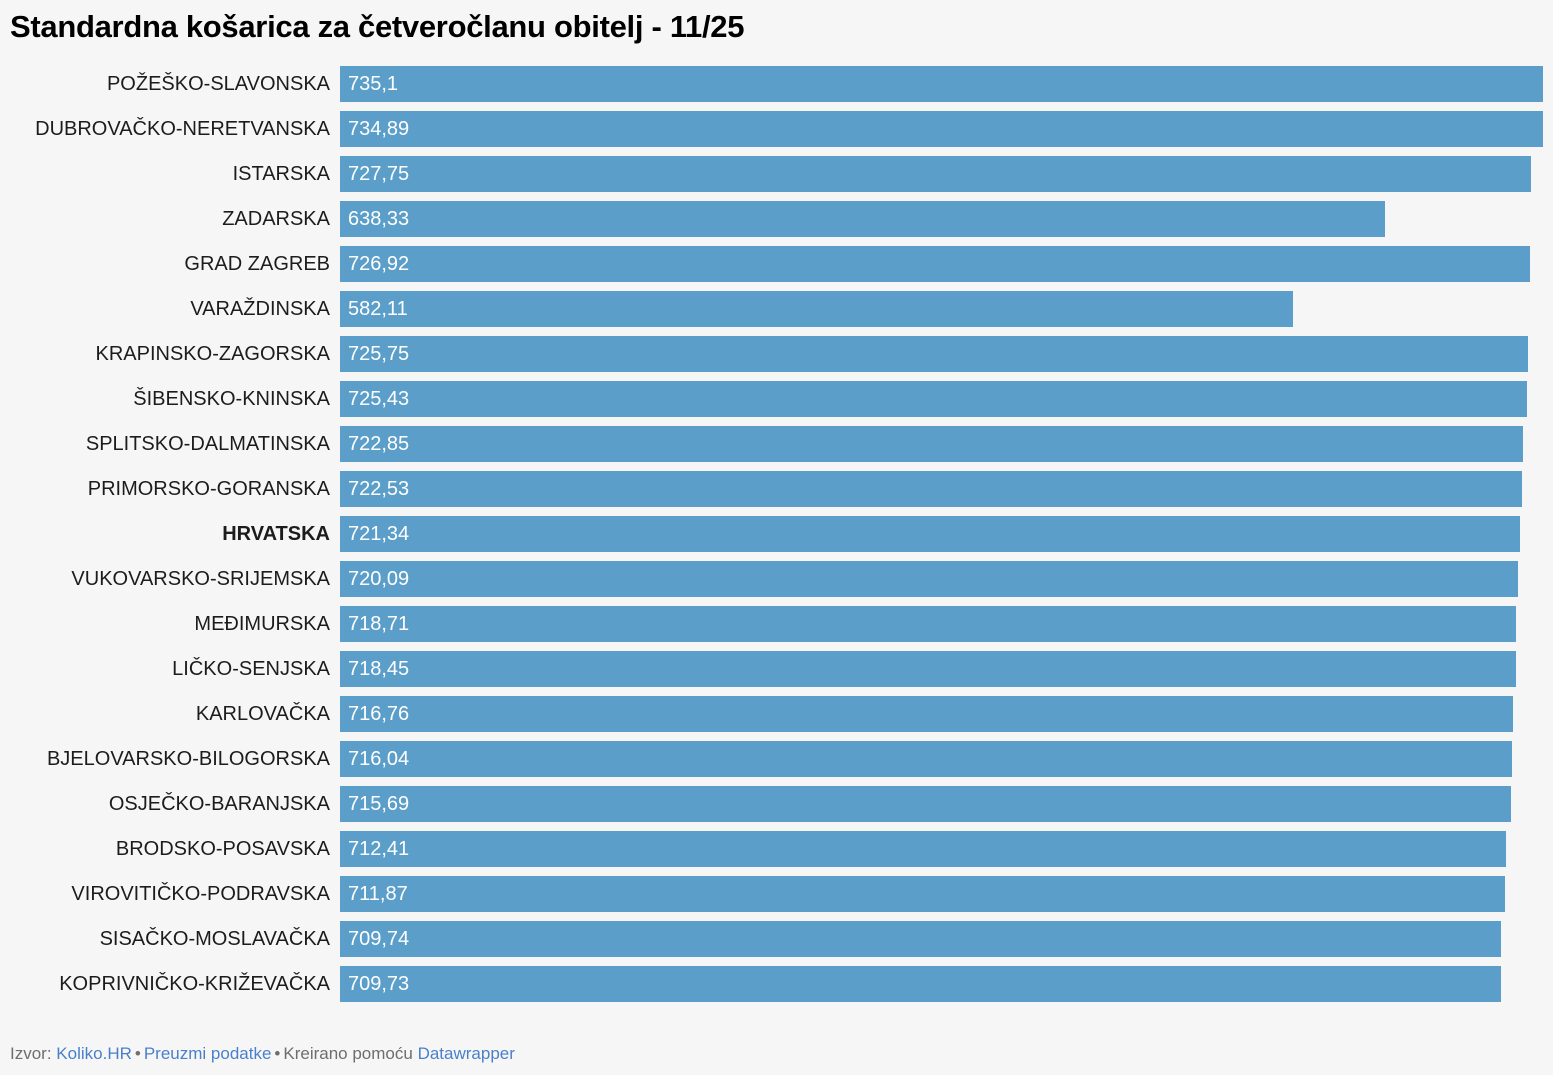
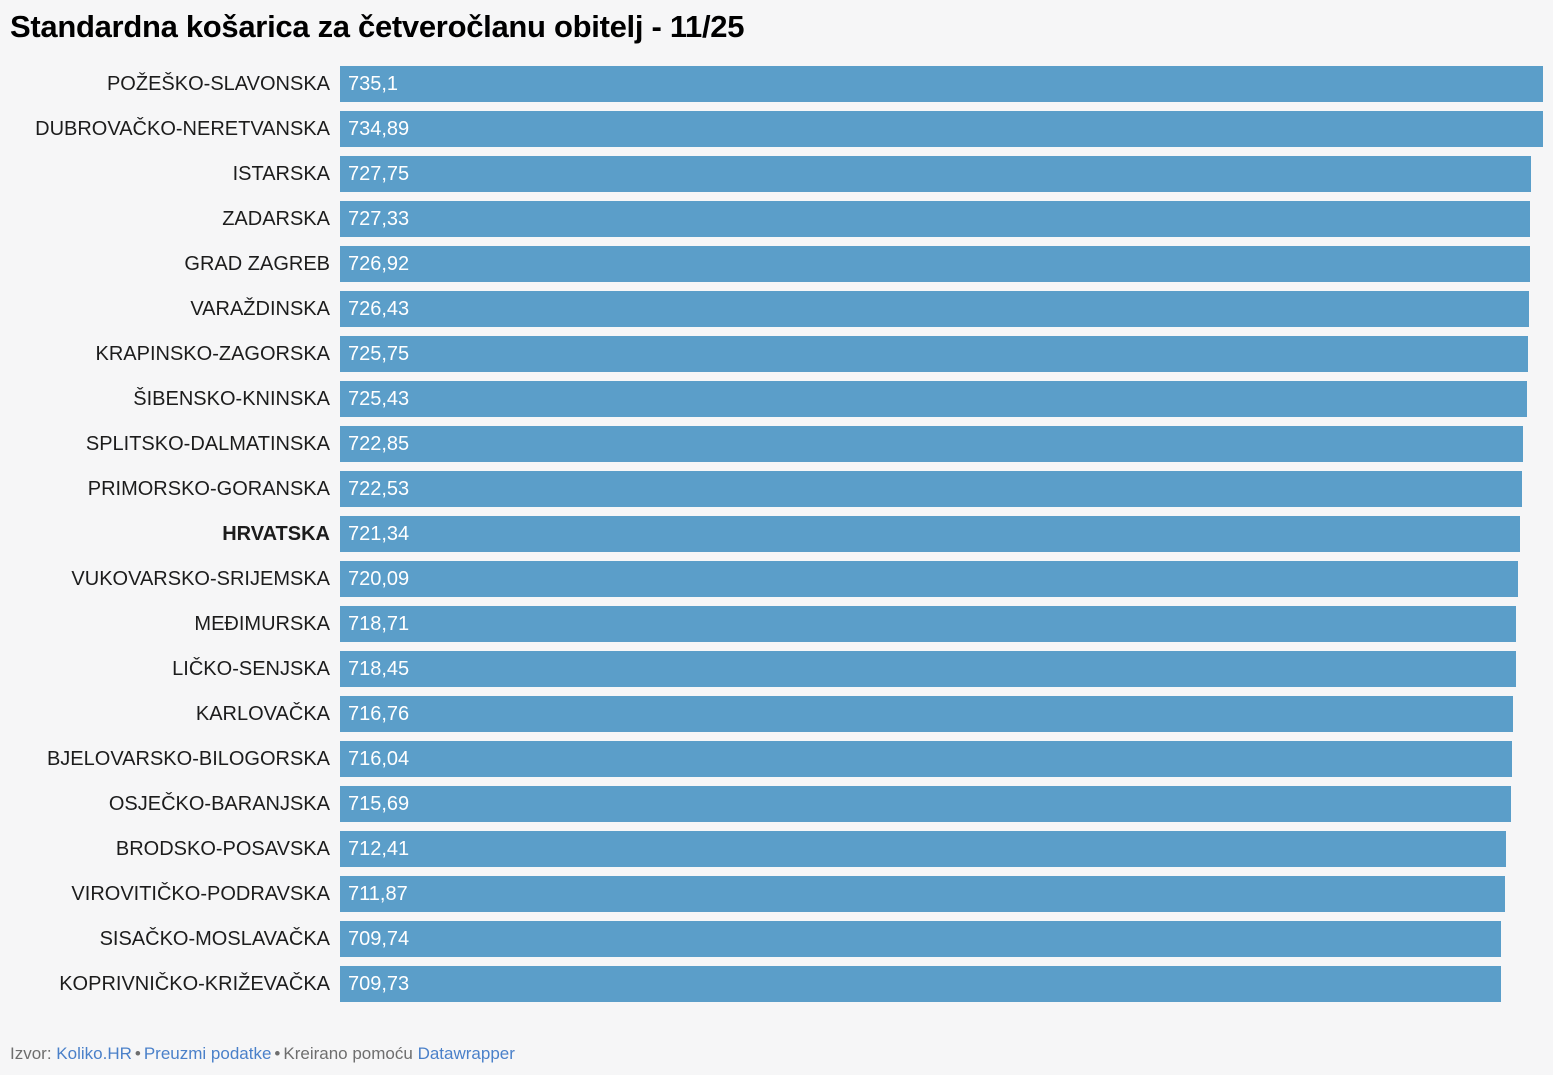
ZADARSKA: 638,33 -> 727,33
VARAŽDINSKA: 582,11 -> 726,43
